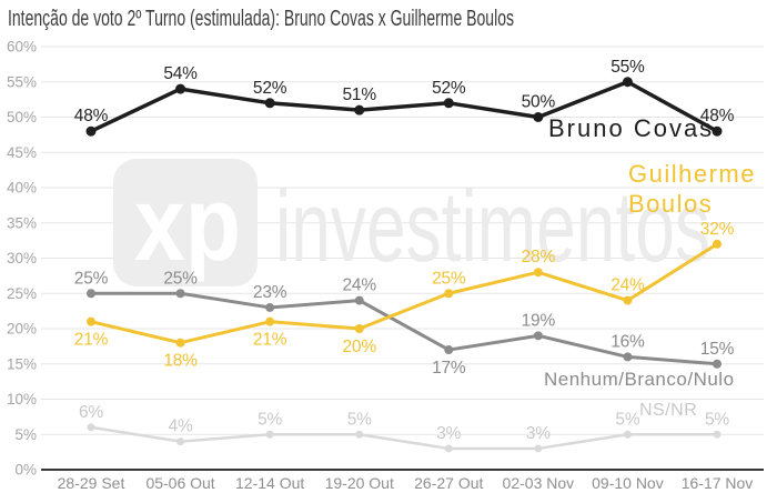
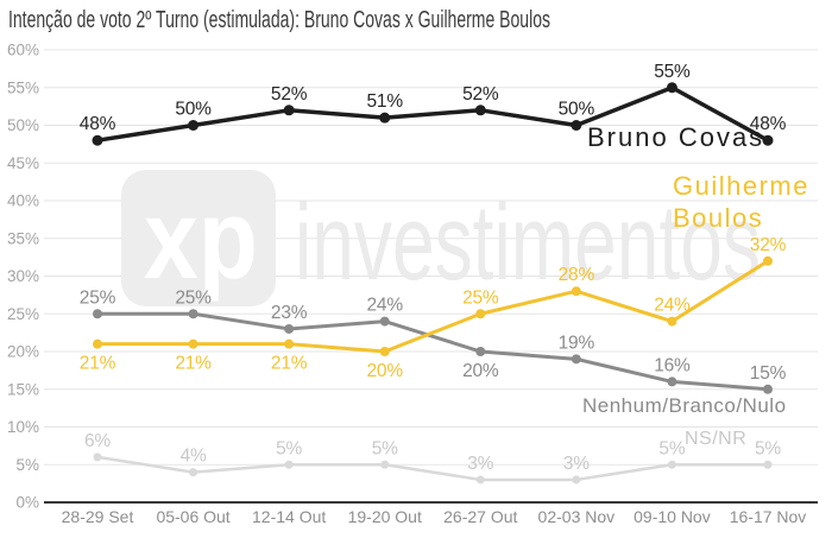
Bruno Covas/05-06 Out: 54% -> 50%
Guilherme Boulos/05-06 Out: 18% -> 21%
Nenhum/Branco/Nulo/26-27 Out: 17% -> 20%
